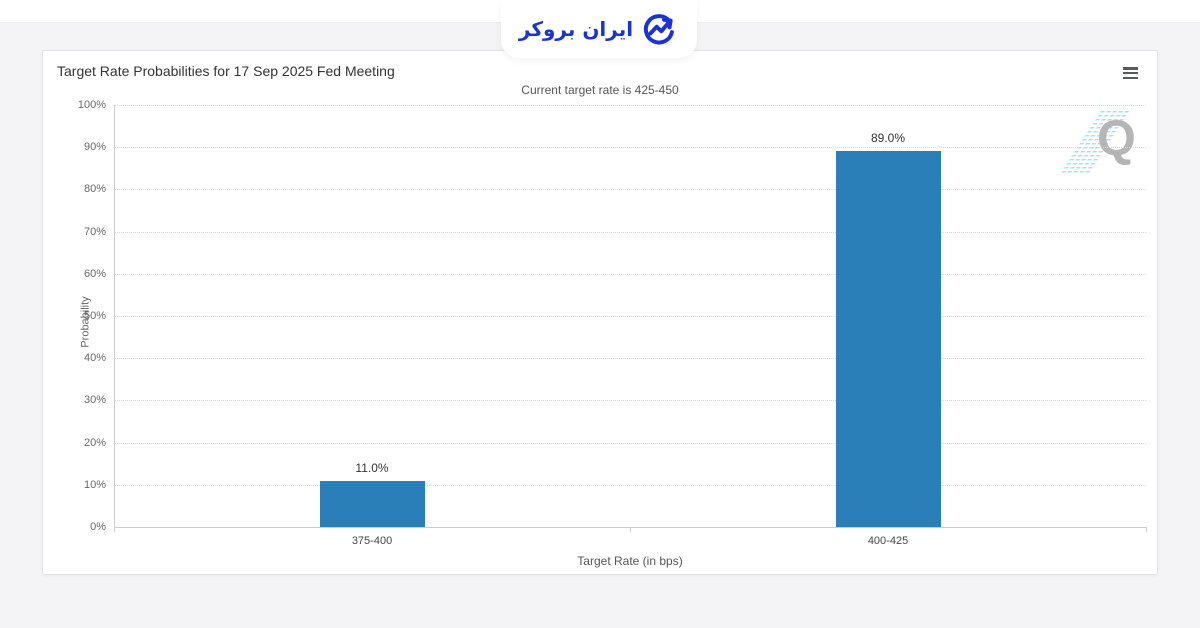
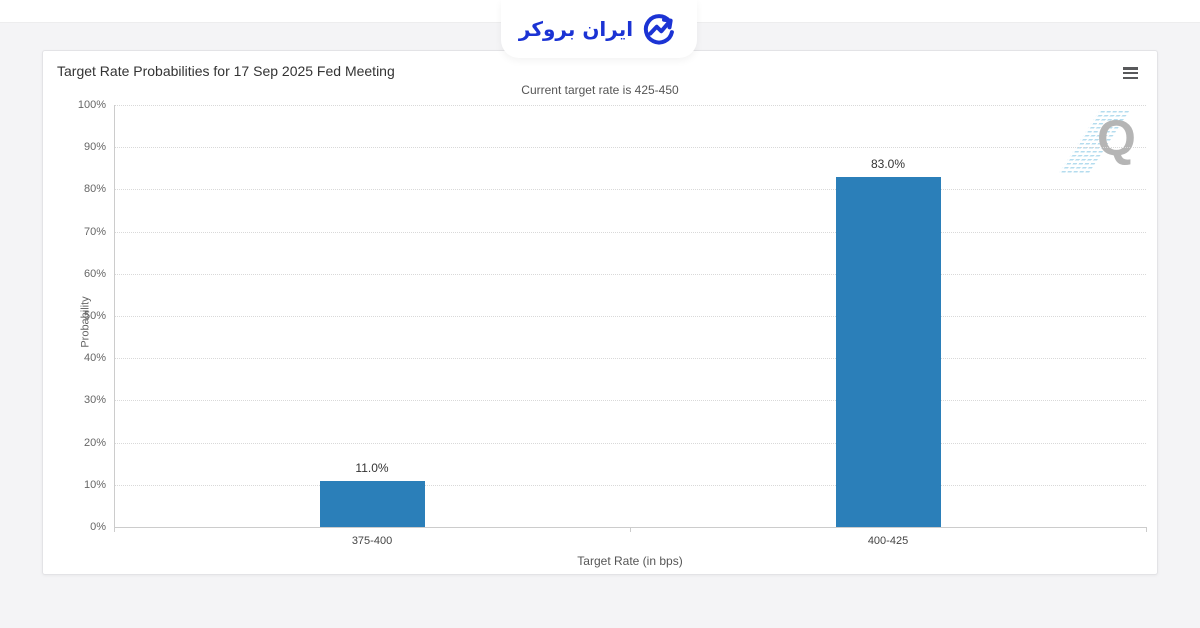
400-425: 89.0% -> 83.0%
